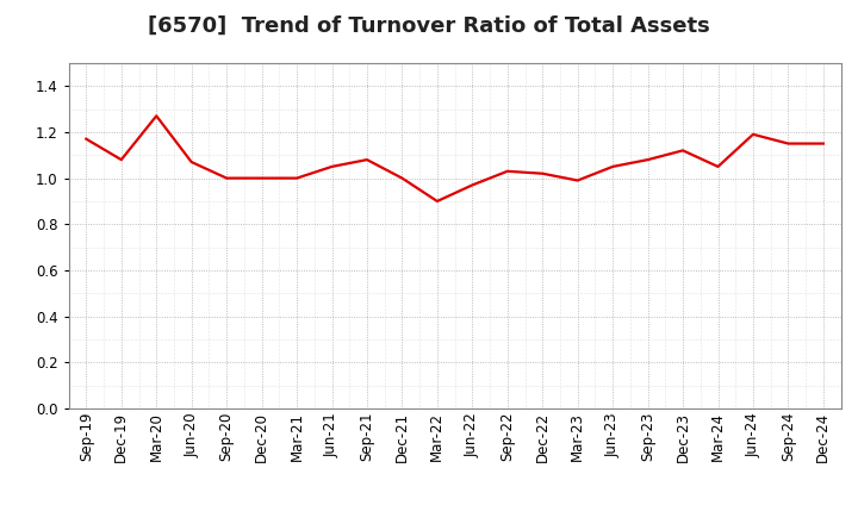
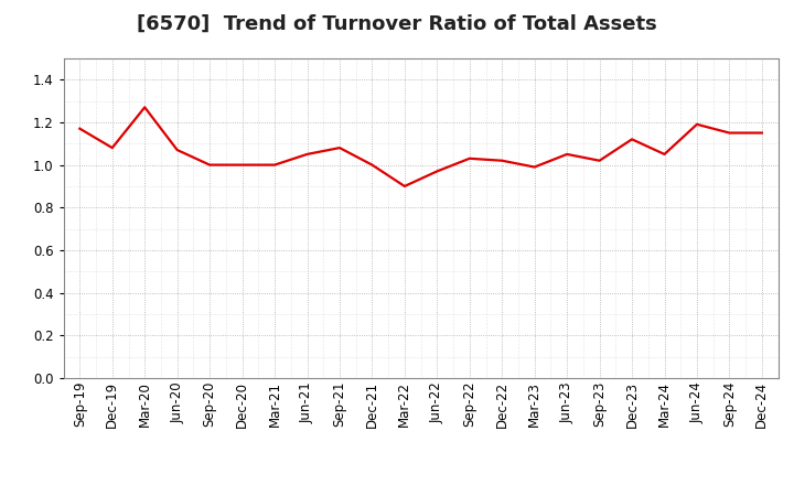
Sep-23: 1.08 -> 1.02
